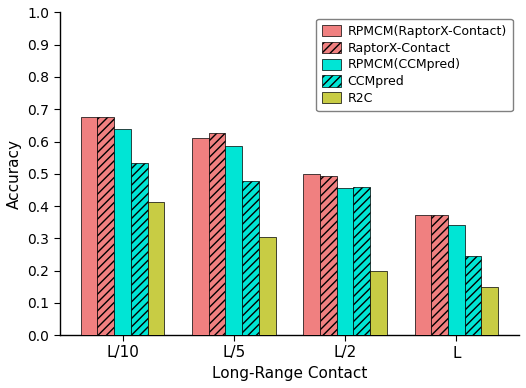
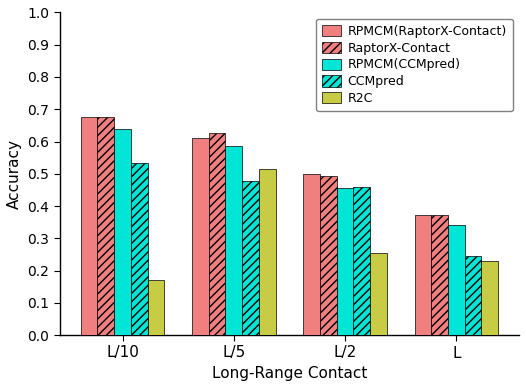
R2C/L/10: 0.413 -> 0.170
R2C/L/5: 0.305 -> 0.515
R2C/L/2: 0.198 -> 0.255
R2C/L: 0.148 -> 0.230
